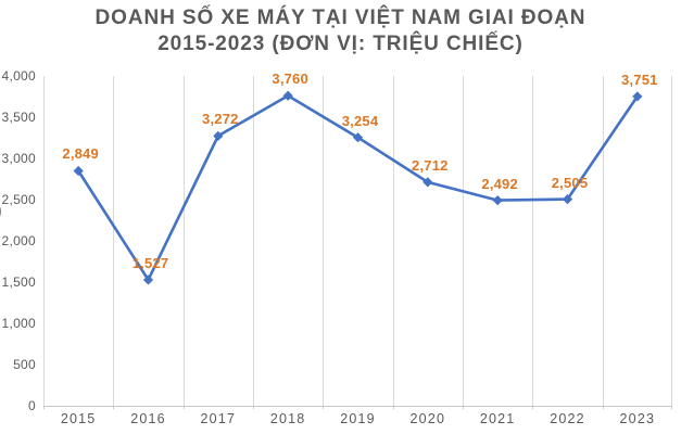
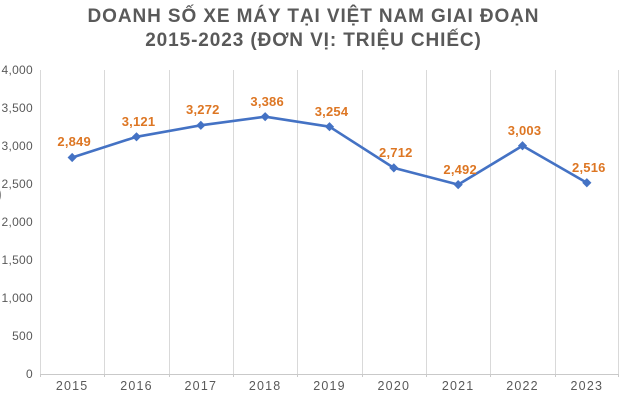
2016: 1,527 -> 3,121
2018: 3,760 -> 3,386
2022: 2,505 -> 3,003
2023: 3,751 -> 2,516
